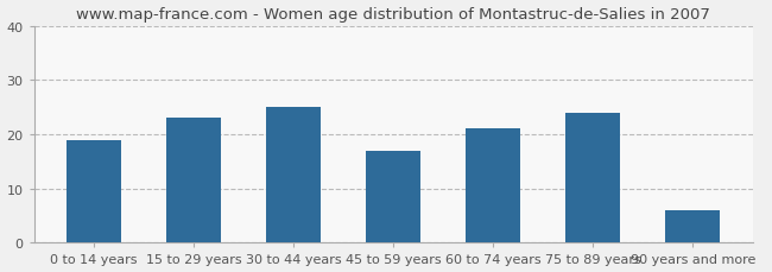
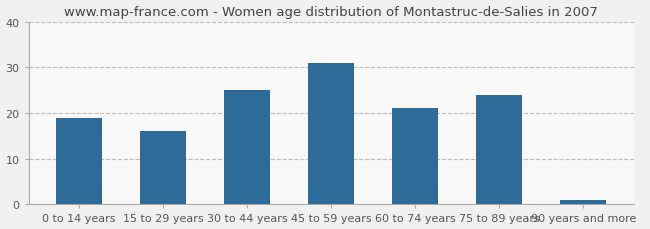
15 to 29 years: 23 -> 16
45 to 59 years: 17 -> 31
90 years and more: 6 -> 1
